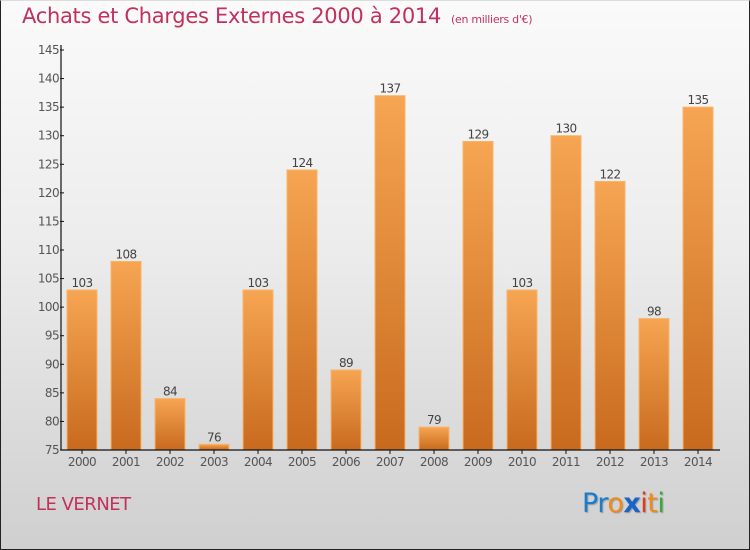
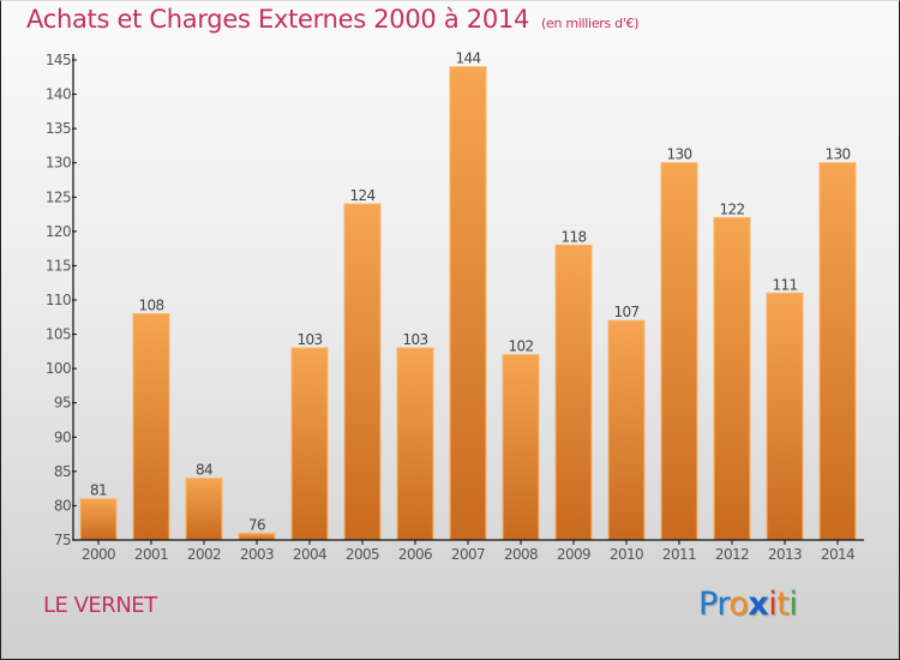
2000: 103 -> 81
2006: 89 -> 103
2007: 137 -> 144
2008: 79 -> 102
2009: 129 -> 118
2010: 103 -> 107
2013: 98 -> 111
2014: 135 -> 130
